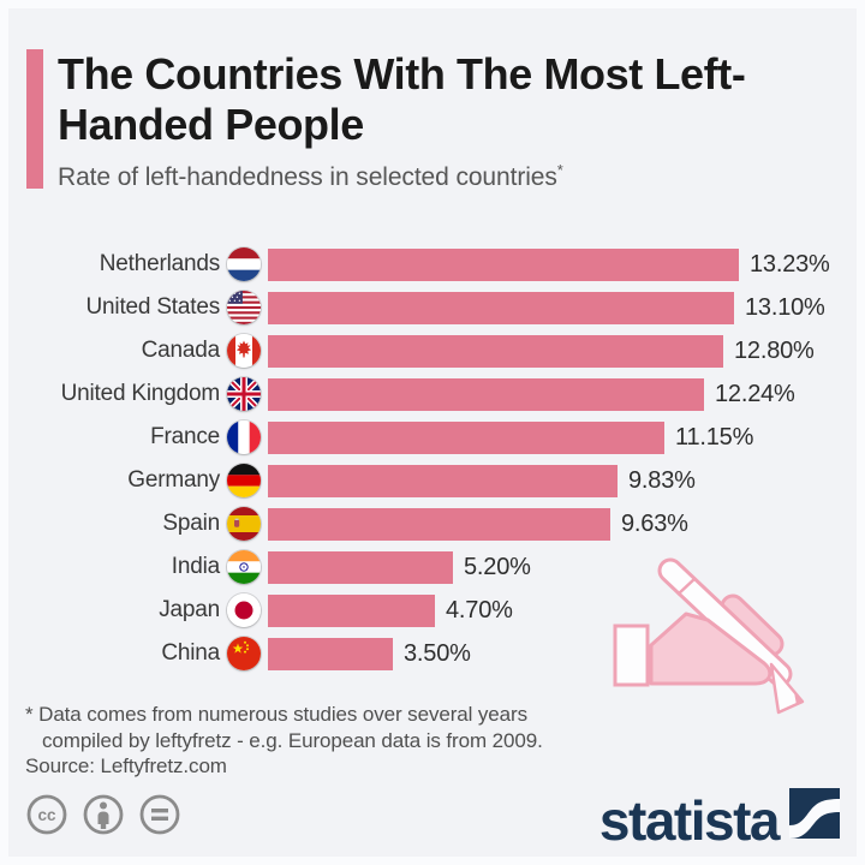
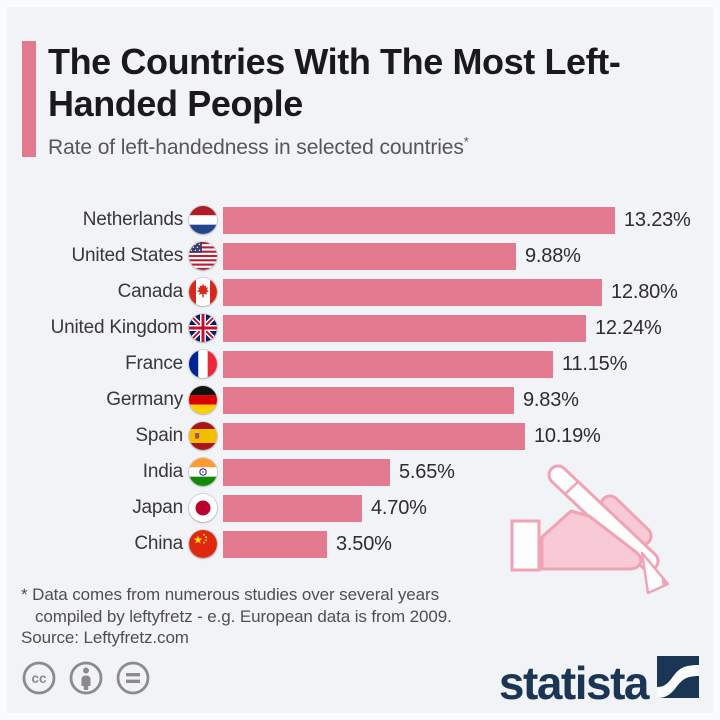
United States: 13.10% -> 9.88%
Spain: 9.63% -> 10.19%
India: 5.20% -> 5.65%
